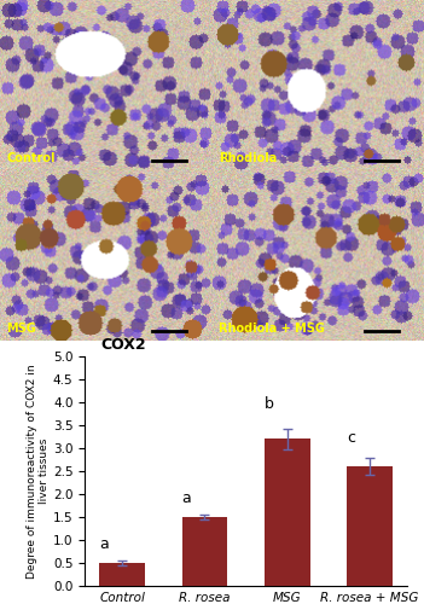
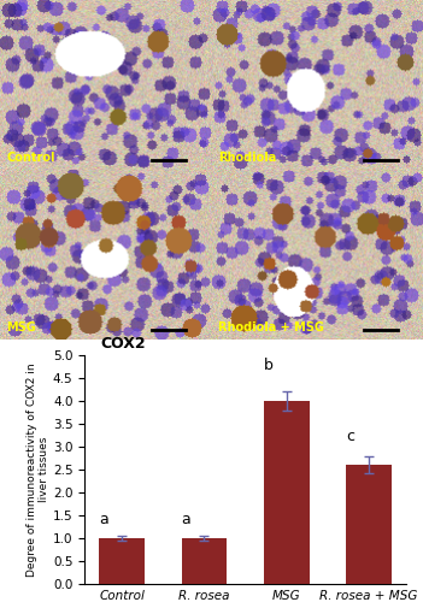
Control: 0.5 -> 1.0
R. rosea: 1.5 -> 1.0
MSG: 3.2 -> 4.0
